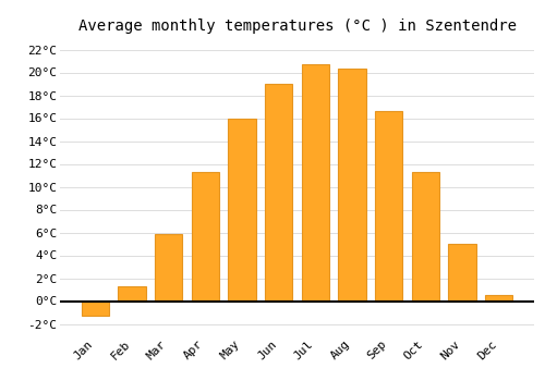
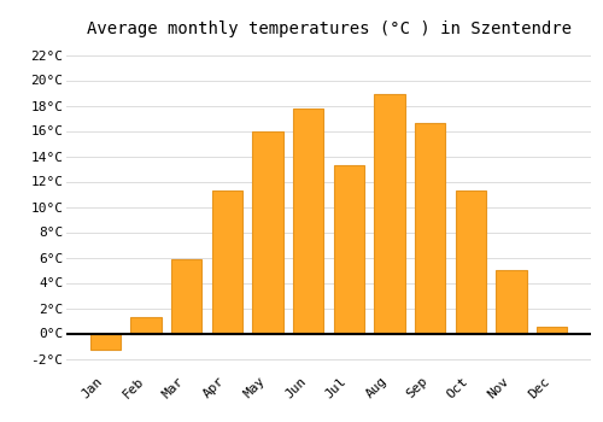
Jun: 19.0°C -> 17.8°C
Jul: 20.7°C -> 13.3°C
Aug: 20.3°C -> 18.9°C
